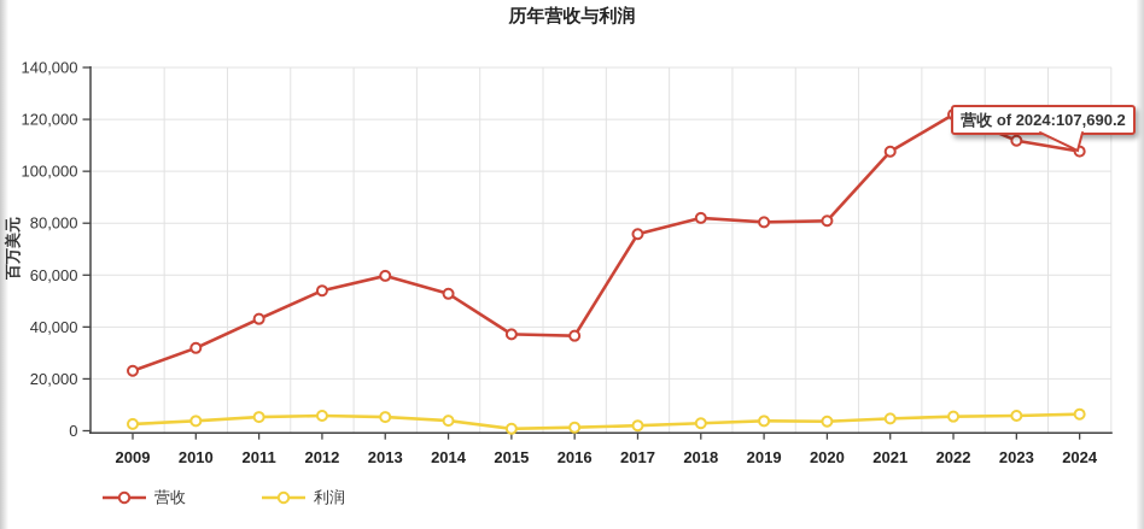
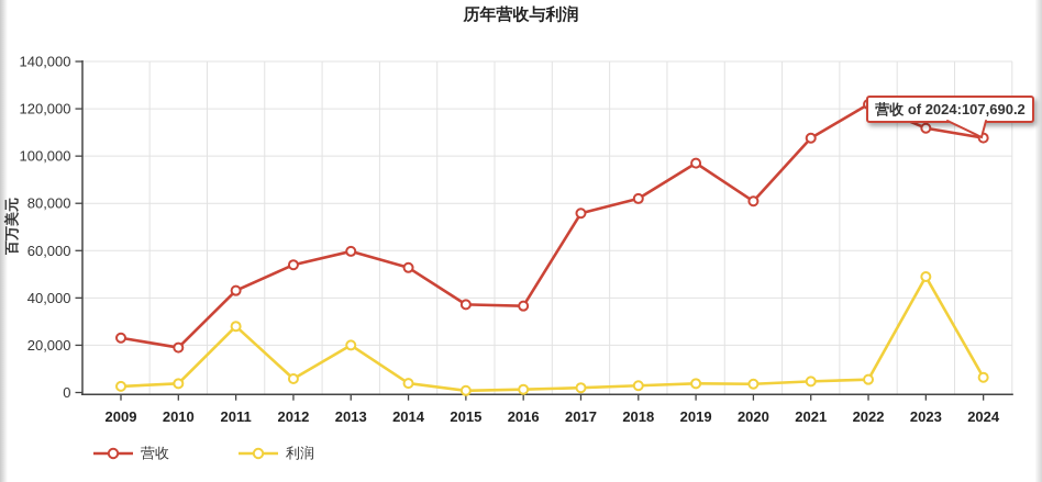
营收/2010: 32000 -> 19000
利润/2011: 5000 -> 28000
利润/2013: 5000 -> 20000
营收/2019: 80000 -> 97000
利润/2023: 6000 -> 49000
